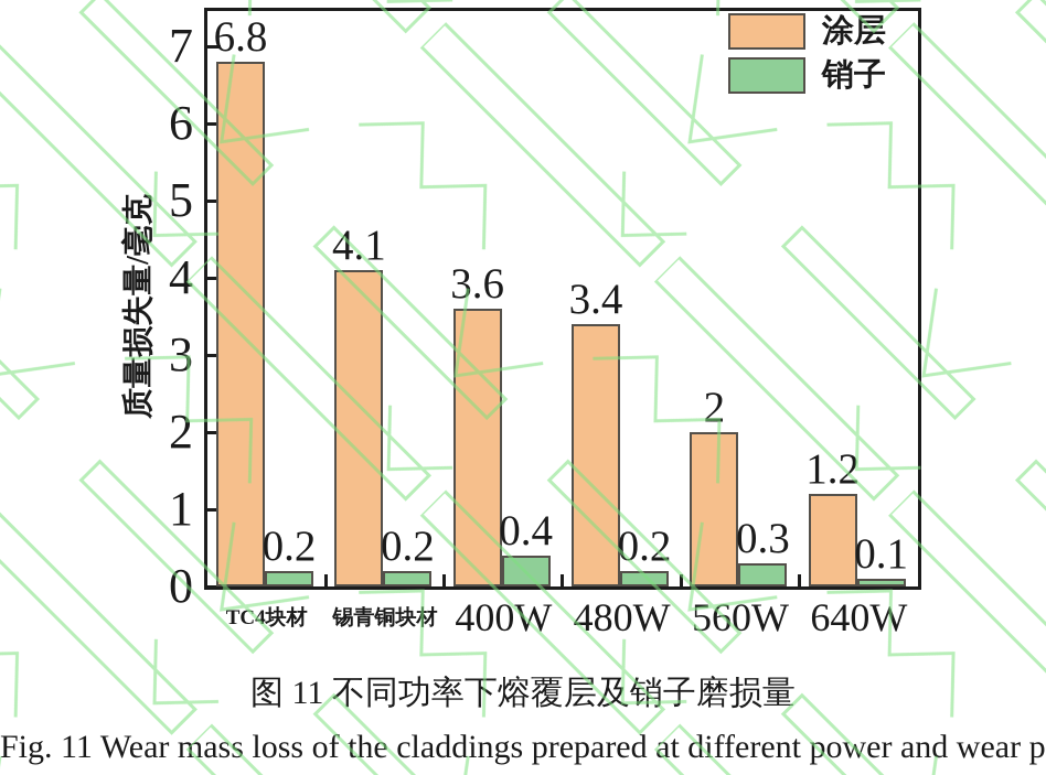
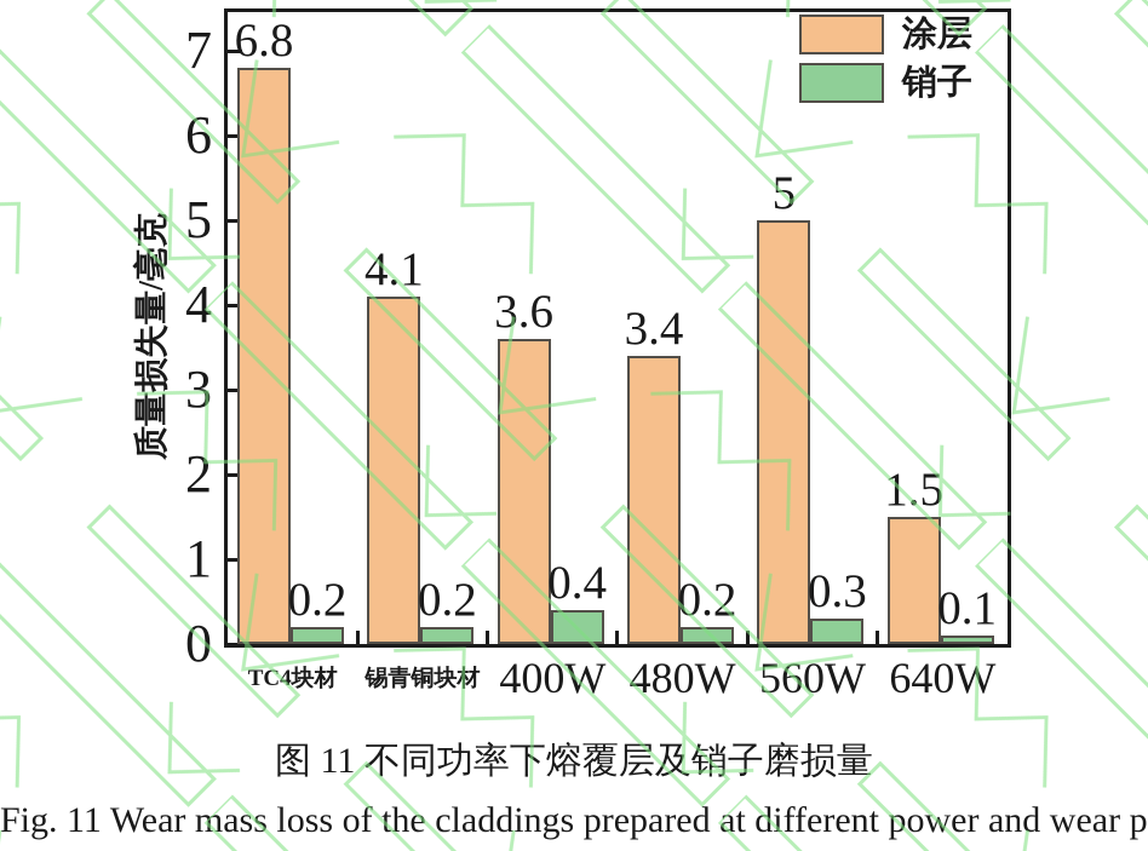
涂层/560W: 2 -> 5
涂层/640W: 1.2 -> 1.5
